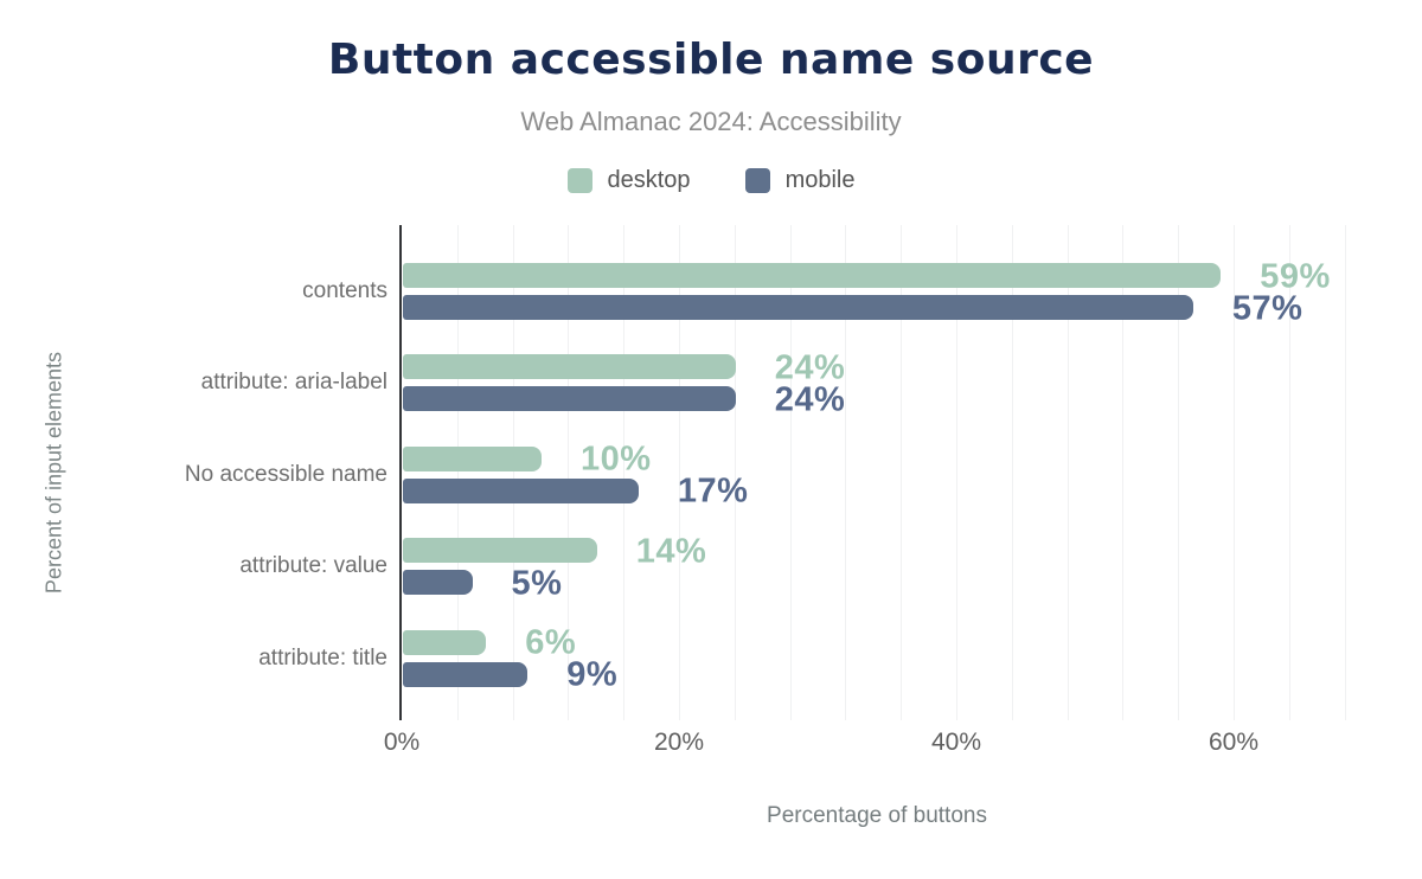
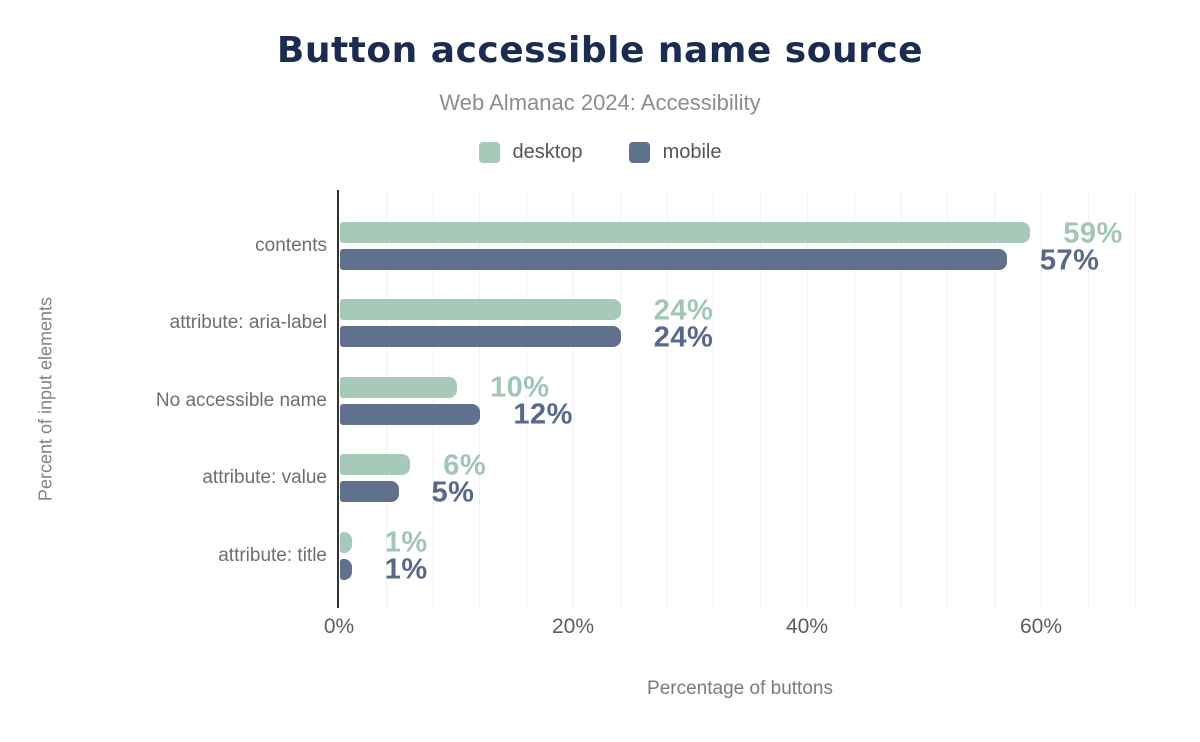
mobile/No accessible name: 17% -> 12%
desktop/attribute: value: 14% -> 6%
desktop/attribute: title: 6% -> 1%
mobile/attribute: title: 9% -> 1%
